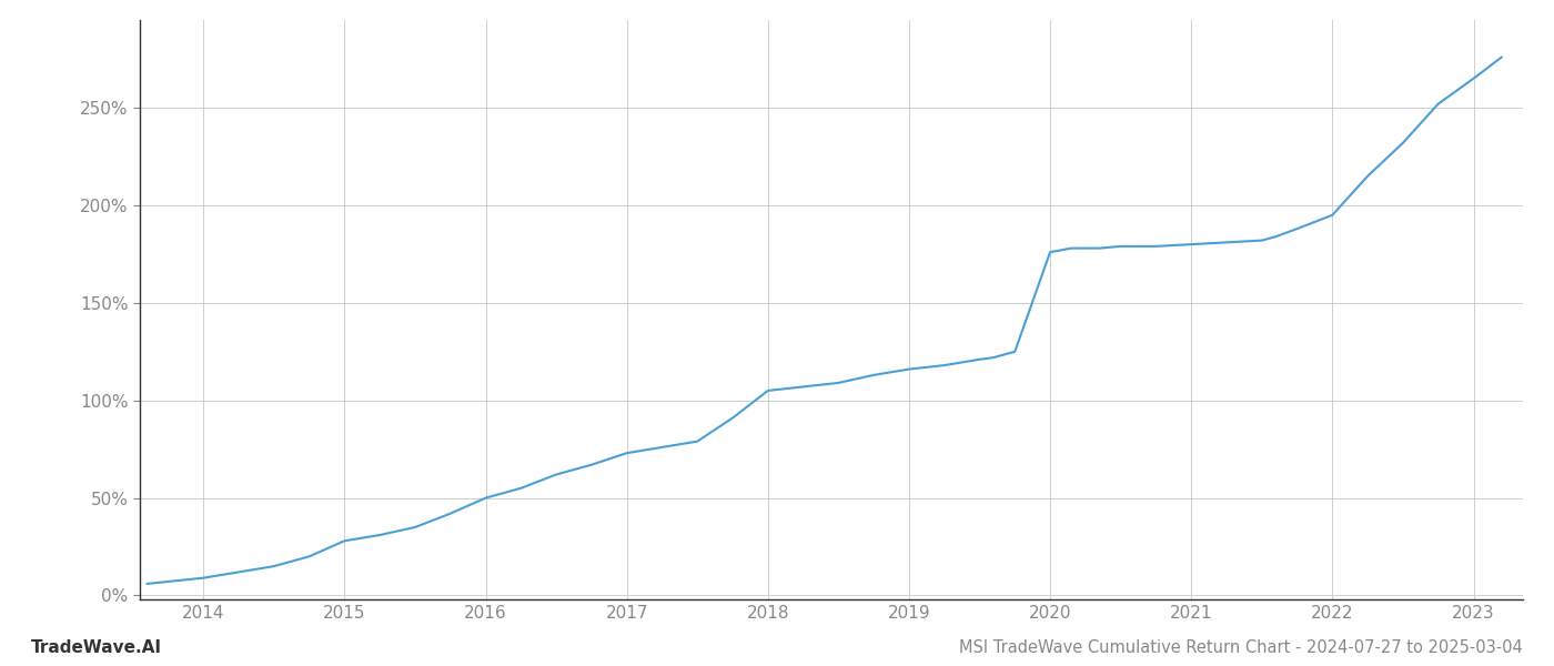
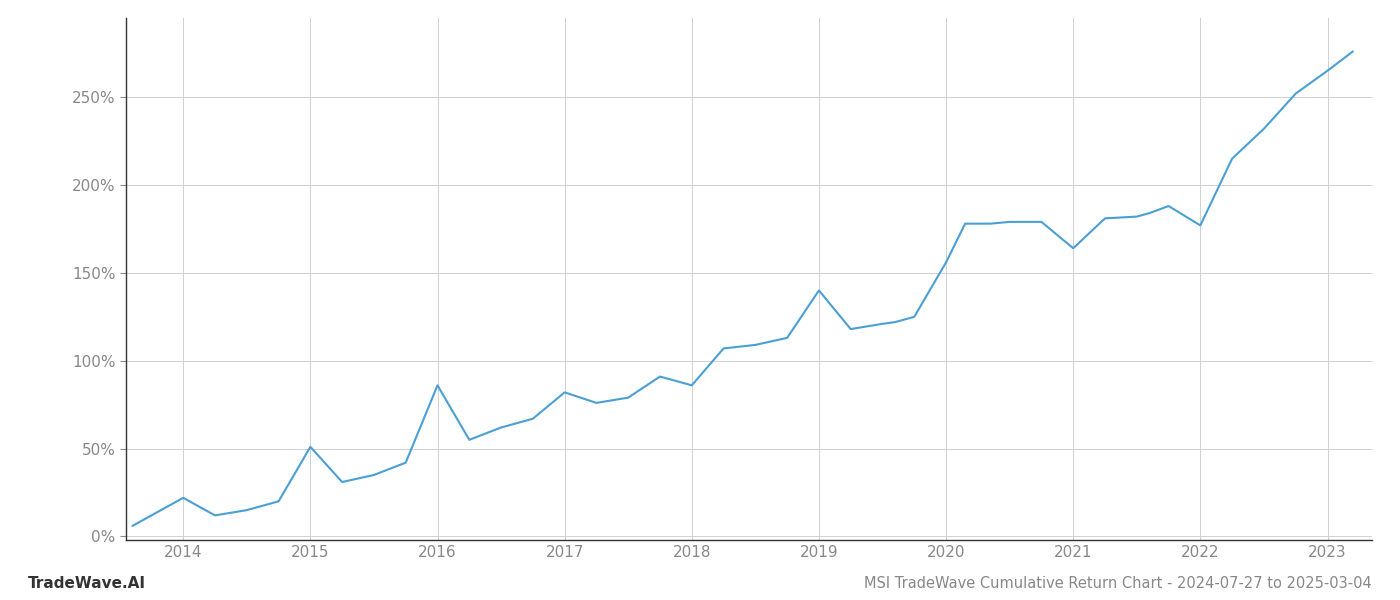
2014: 9% -> 22%
2015: 28% -> 51%
2016: 50% -> 86%
2017: 73% -> 82%
2018: 105% -> 86%
2019: 116% -> 140%
2020: 176% -> 156%
2021: 180% -> 164%
2022: 195% -> 177%
